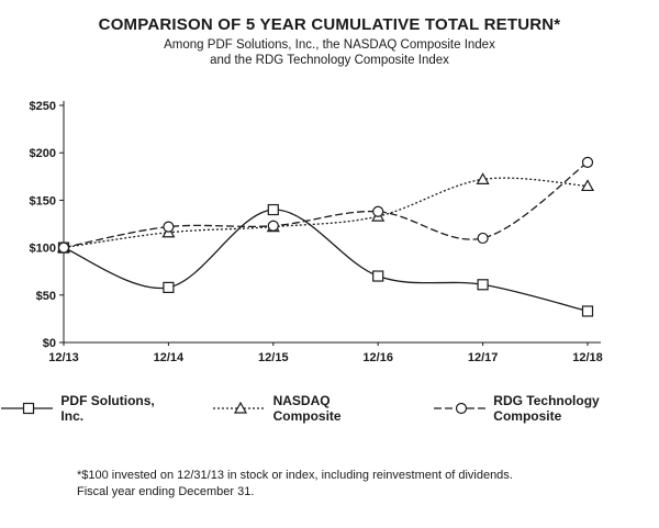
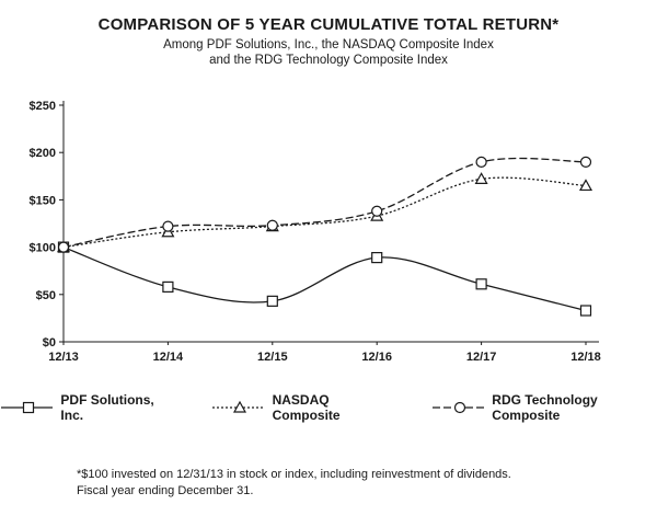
PDF Solutions, Inc./12/15: $140 -> $40
PDF Solutions, Inc./12/16: $70 -> $90
RDG Technology Composite/12/17: $110 -> $190
